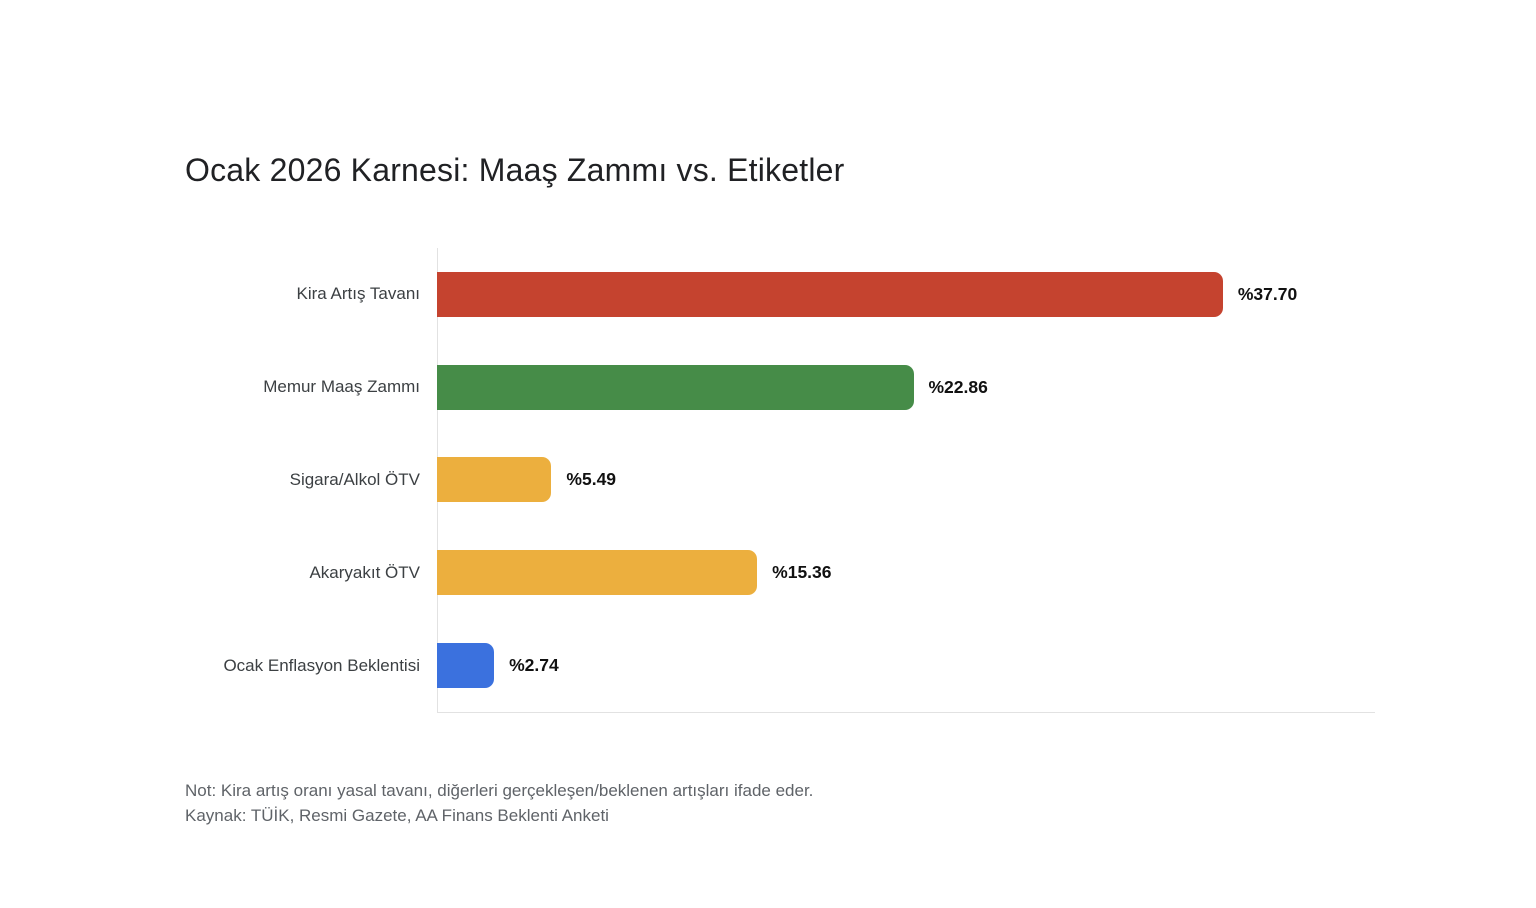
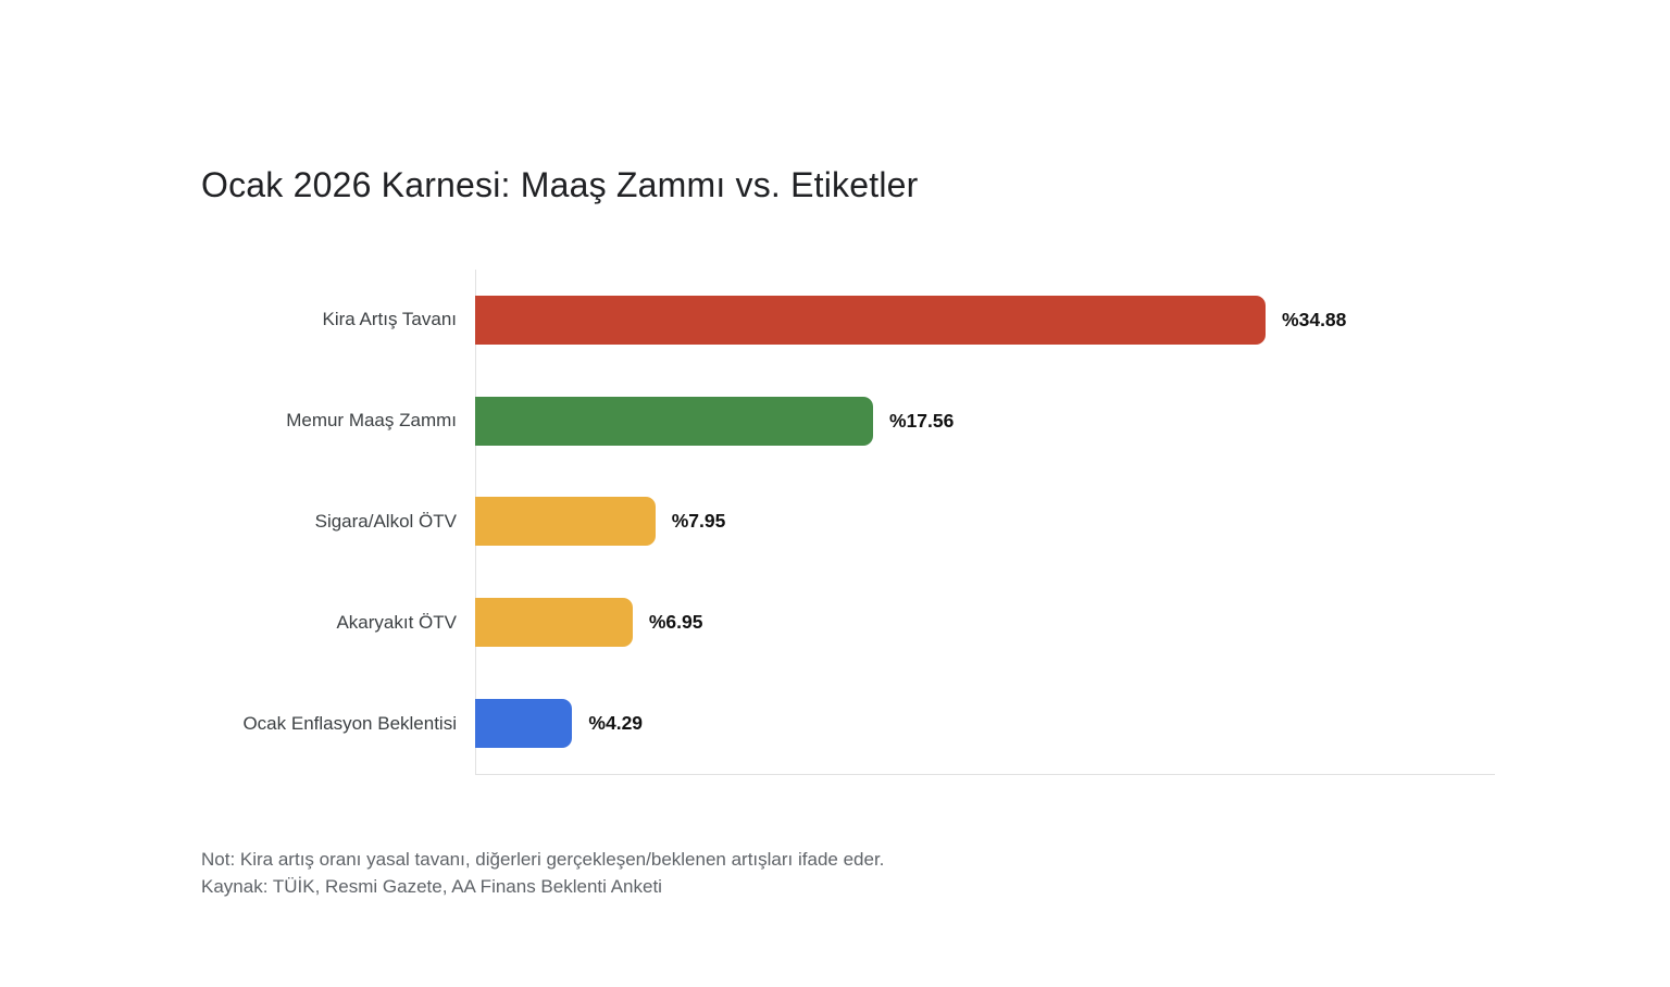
Kira Artış Tavanı: 37.70 -> 34.88
Memur Maaş Zammı: 22.86 -> 17.56
Sigara/Alkol ÖTV: 5.49 -> 7.95
Akaryakıt ÖTV: 15.36 -> 6.95
Ocak Enflasyon Beklentisi: 2.74 -> 4.29
